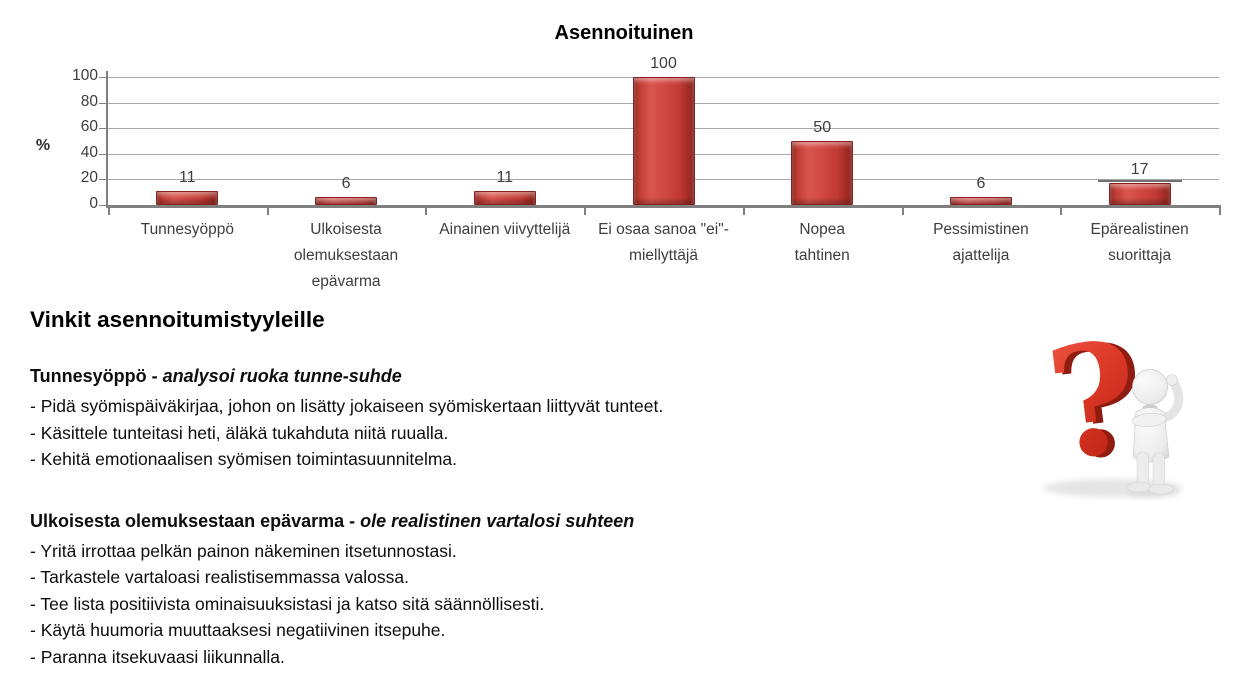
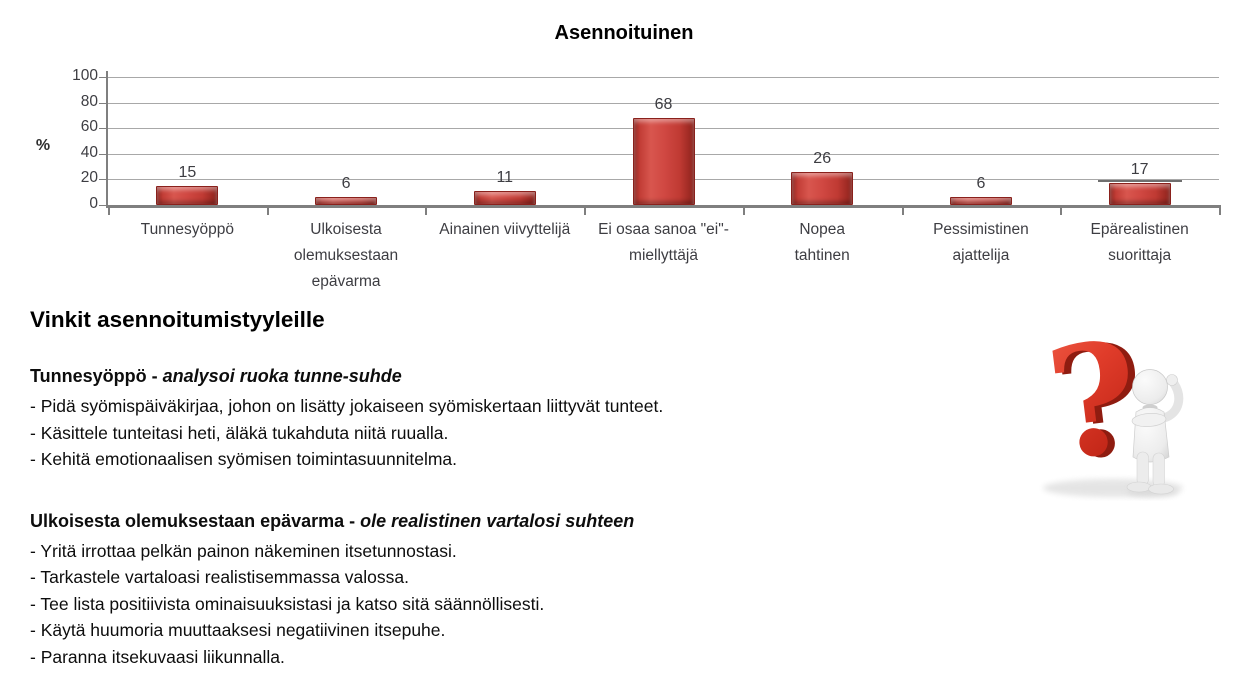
Tunnesyöppö: 11 -> 15
Ei osaa sanoa "ei"-miellyttäjä: 100 -> 68
Nopea tahtinen: 50 -> 26
